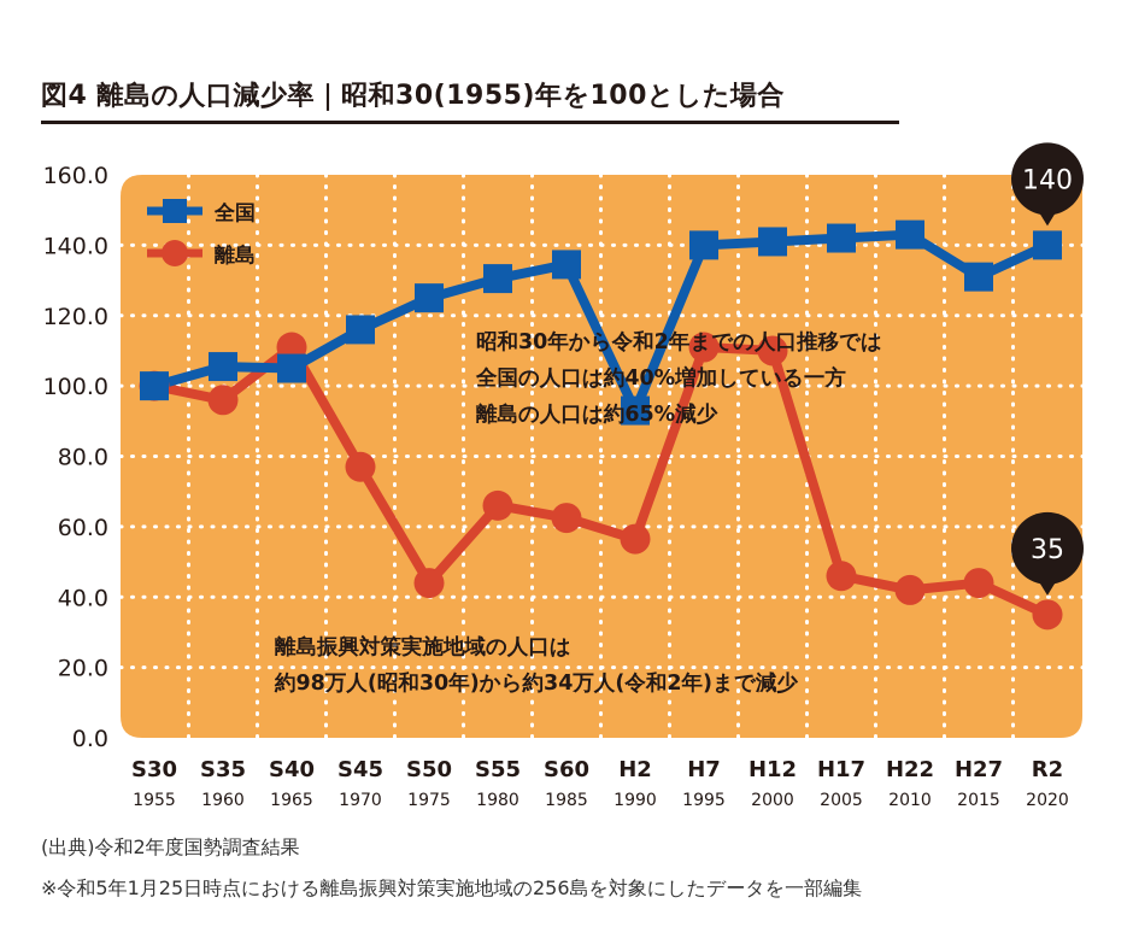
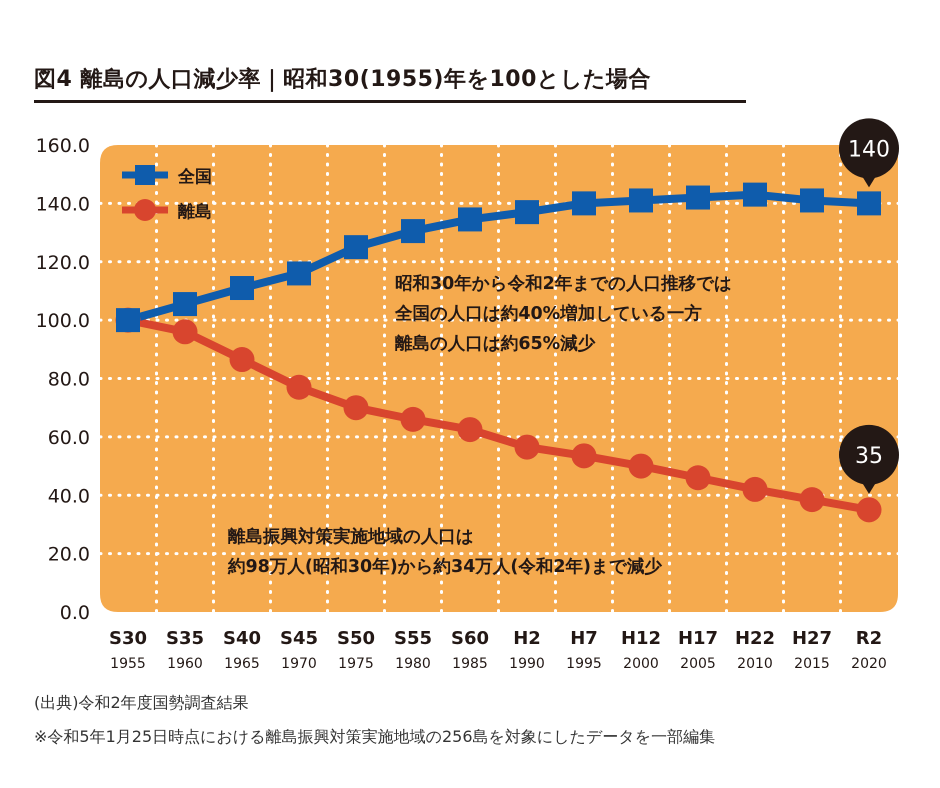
全国/S40: 105 -> 111
離島/S40: 111 -> 86
離島/S50: 44 -> 70
全国/H2: 93 -> 137
離島/H7: 111 -> 54
離島/H12: 110 -> 50
全国/H27: 131 -> 141
離島/H27: 44 -> 38
